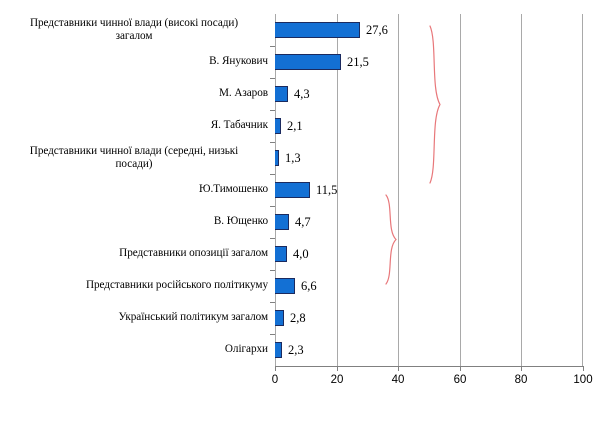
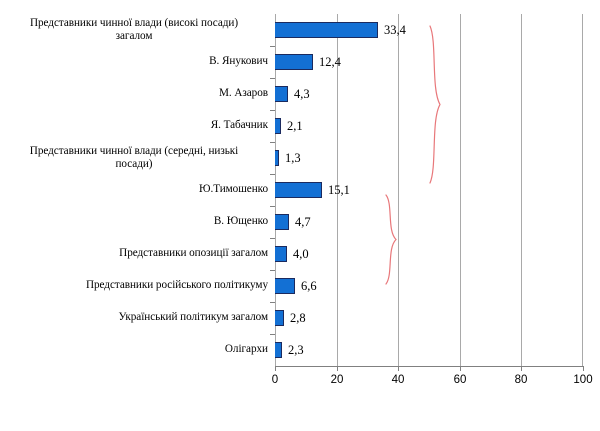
Представники чинної влади (високі посади) загалом: 27,6 -> 33,4
В. Янукович: 21,5 -> 12,4
Ю.Тимошенко: 11,5 -> 15,1
